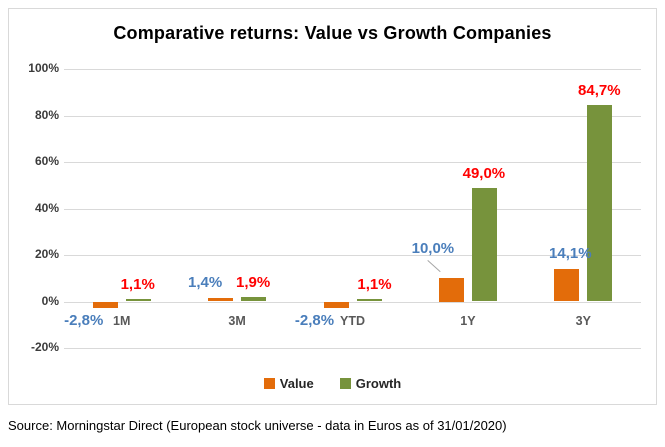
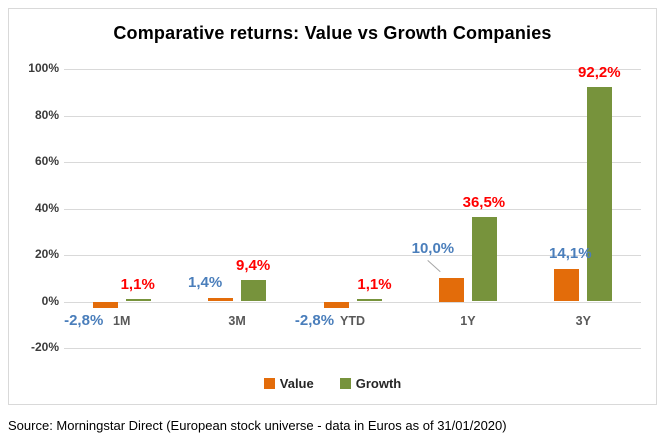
Growth/3M: 1,9% -> 9,4%
Growth/1Y: 49,0% -> 36,5%
Growth/3Y: 84,7% -> 92,2%
